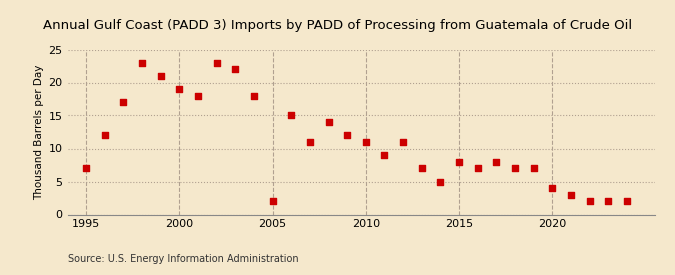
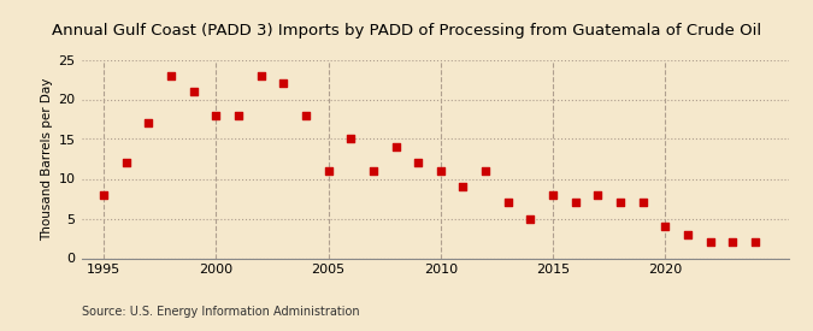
1995: 7 -> 8
2000: 19 -> 18
2005: 2 -> 11
